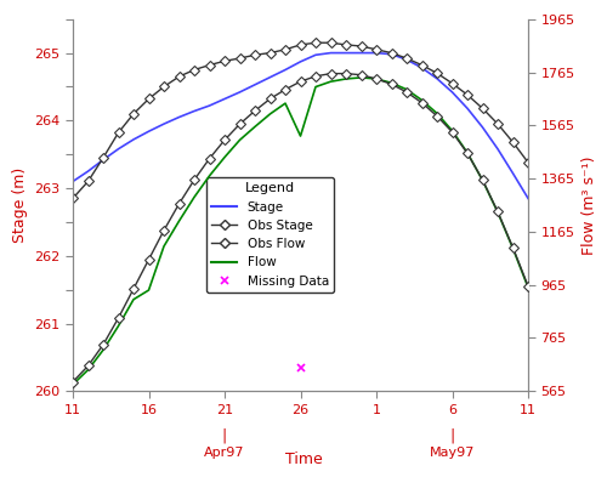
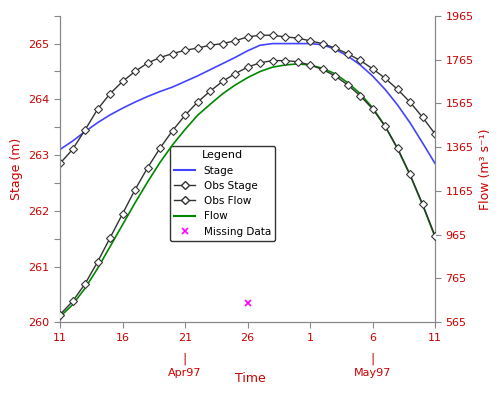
Flow/16: 945 -> 1010
Flow/26: 1525 -> 1682
